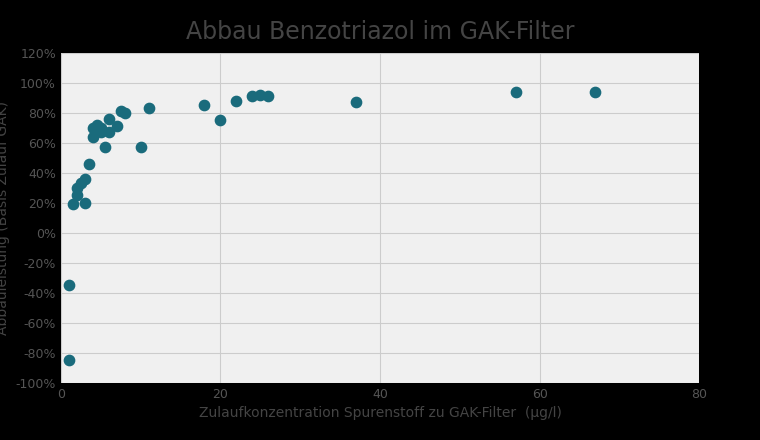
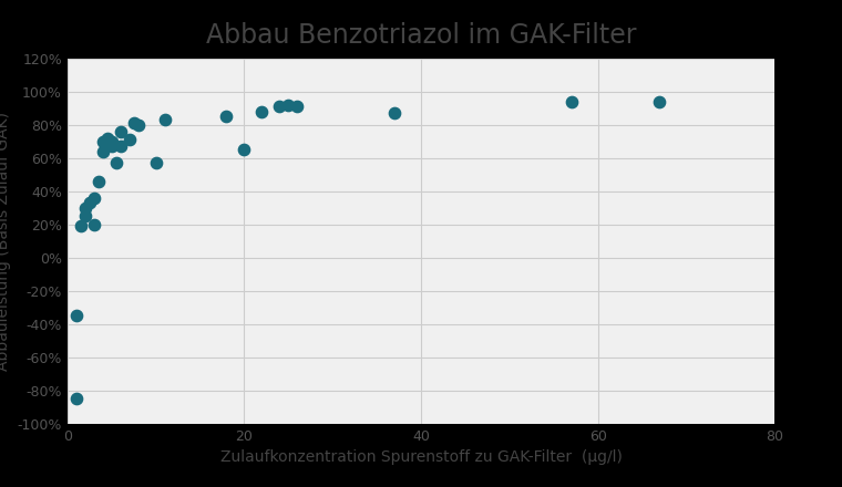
20: 75% -> 65%
